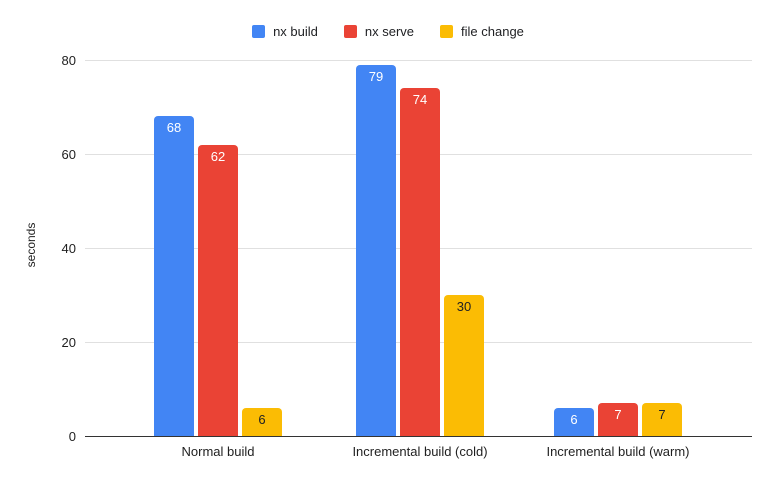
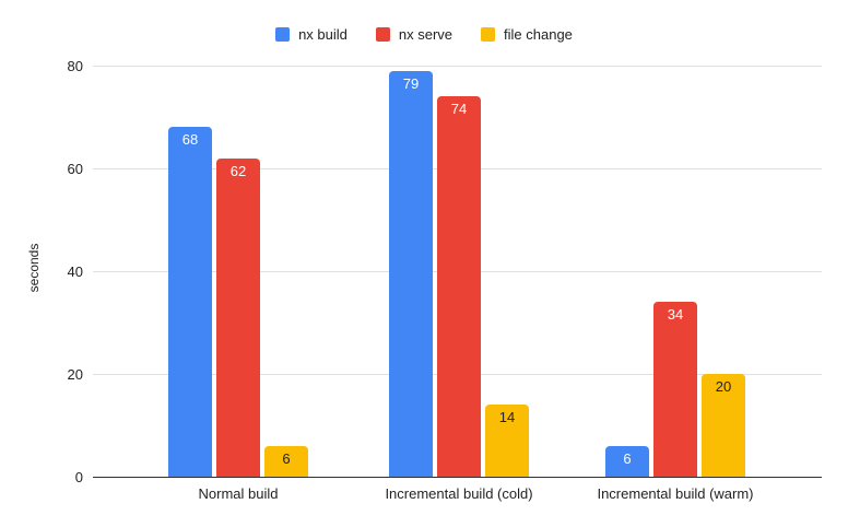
file change/Incremental build (cold): 30 -> 14
nx serve/Incremental build (warm): 7 -> 34
file change/Incremental build (warm): 7 -> 20
